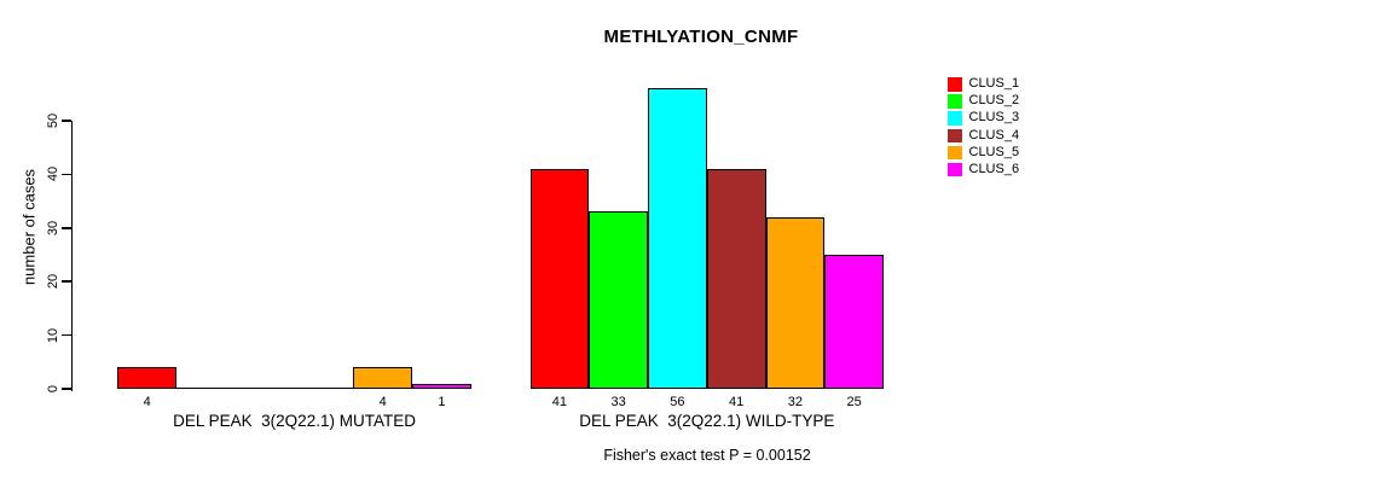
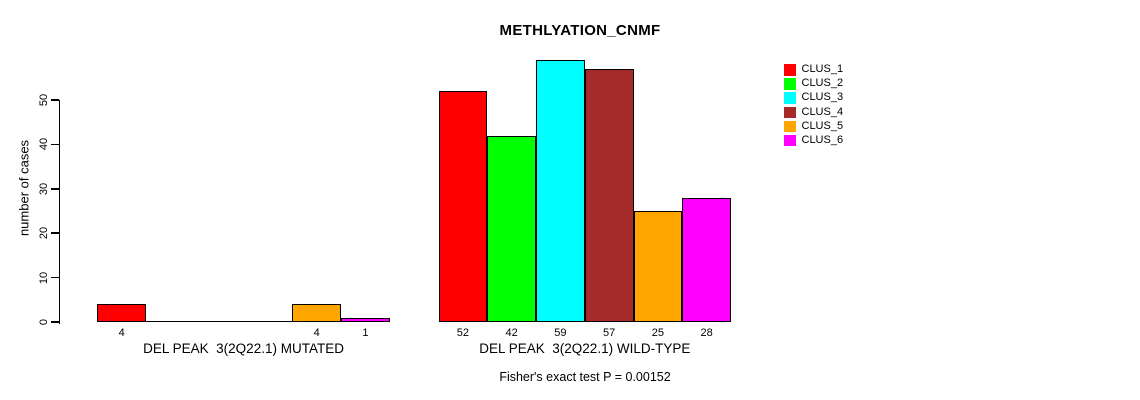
CLUS_1/DEL PEAK 3(2Q22.1) WILD-TYPE: 41 -> 52
CLUS_2/DEL PEAK 3(2Q22.1) WILD-TYPE: 33 -> 42
CLUS_3/DEL PEAK 3(2Q22.1) WILD-TYPE: 56 -> 59
CLUS_4/DEL PEAK 3(2Q22.1) WILD-TYPE: 41 -> 57
CLUS_5/DEL PEAK 3(2Q22.1) WILD-TYPE: 32 -> 25
CLUS_6/DEL PEAK 3(2Q22.1) WILD-TYPE: 25 -> 28
